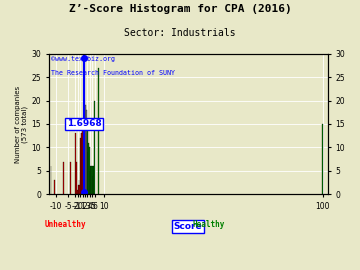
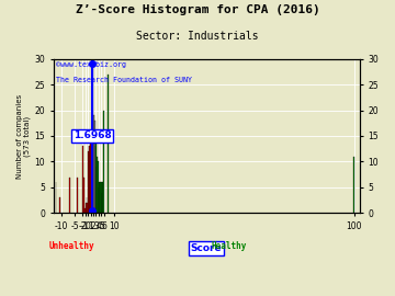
100: 15 -> 11
